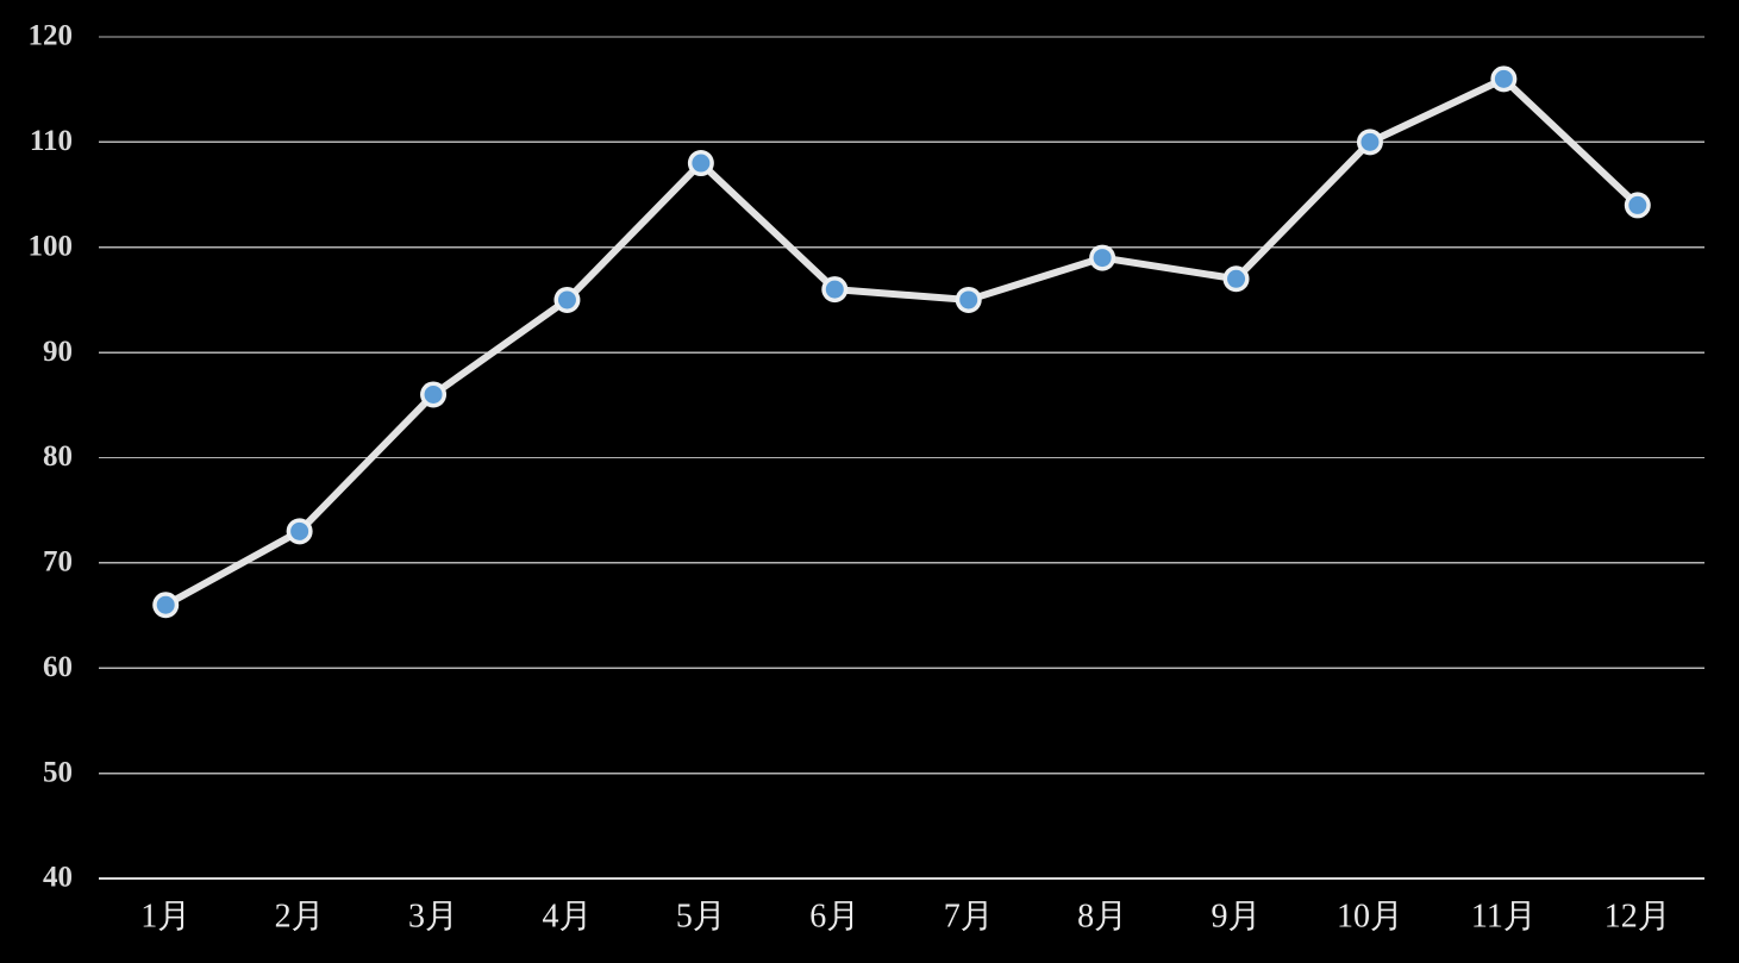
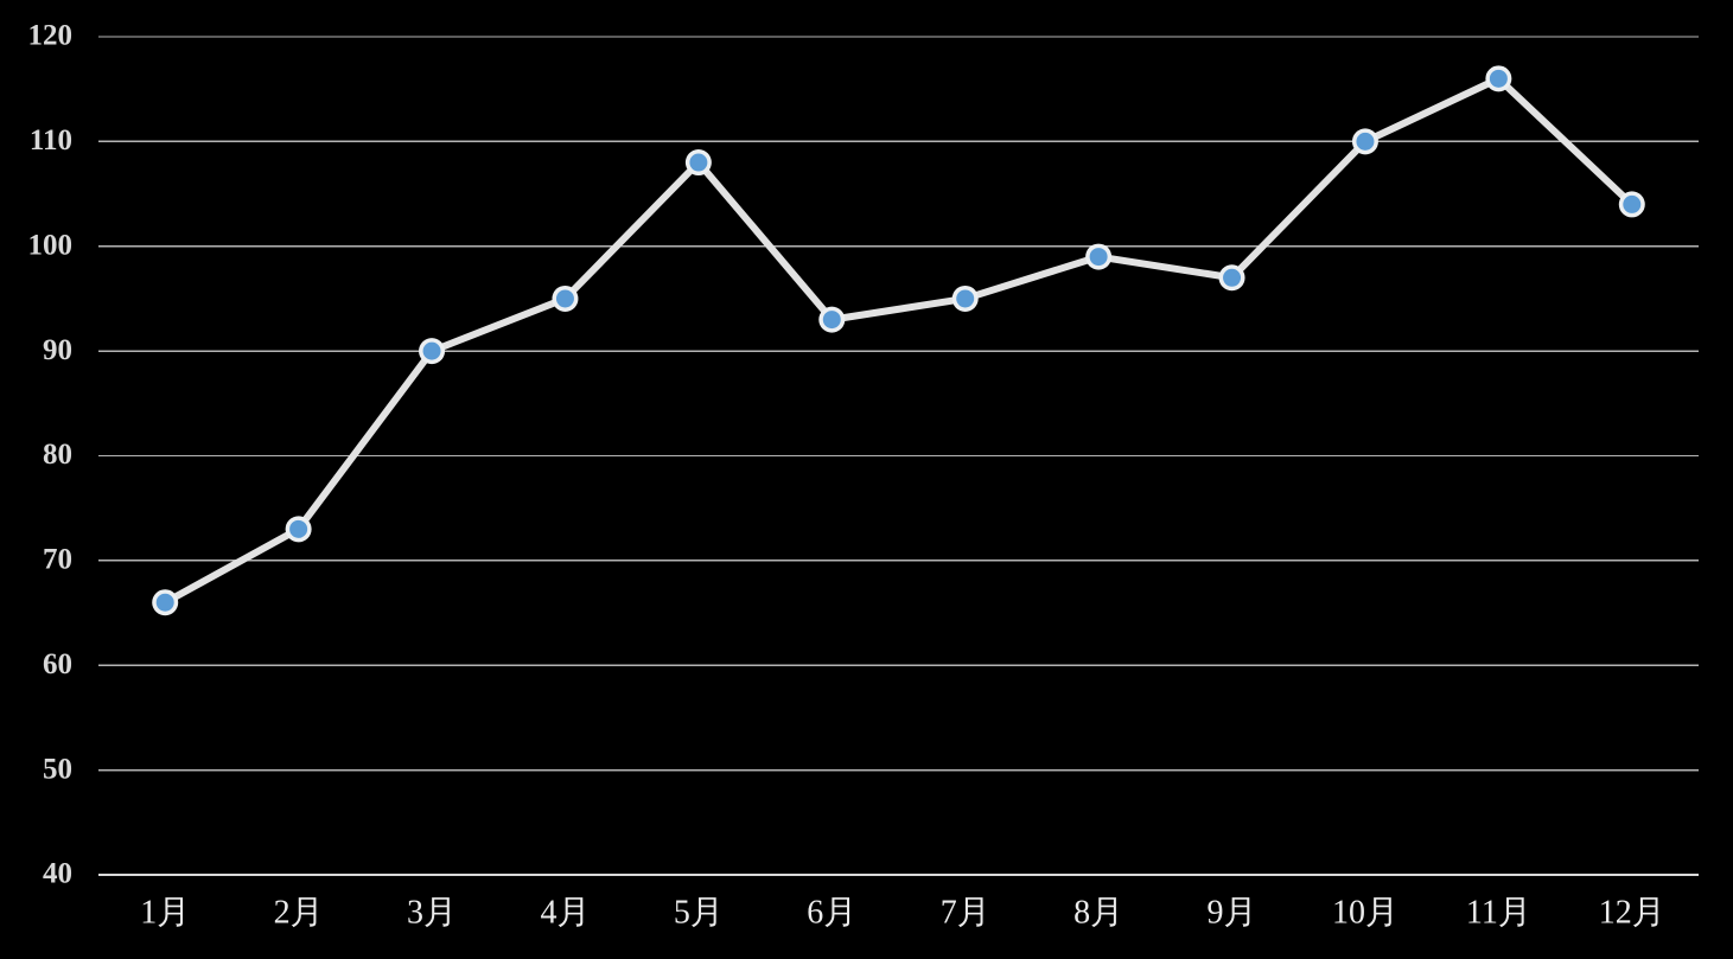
3月: 86 -> 90
6月: 96 -> 93
